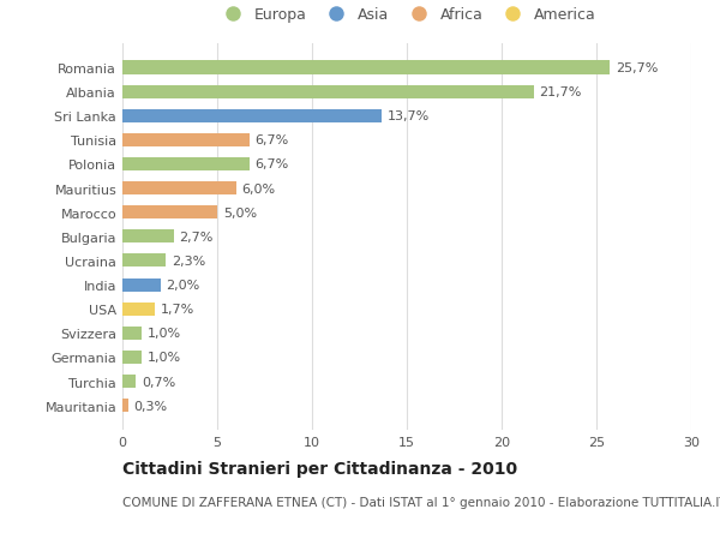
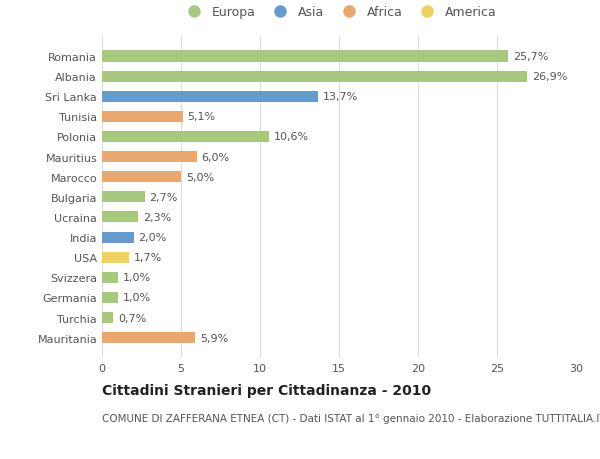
Albania: 21,7% -> 26,9%
Tunisia: 6,7% -> 5,1%
Polonia: 6,7% -> 10,6%
Mauritania: 0,3% -> 5,9%
